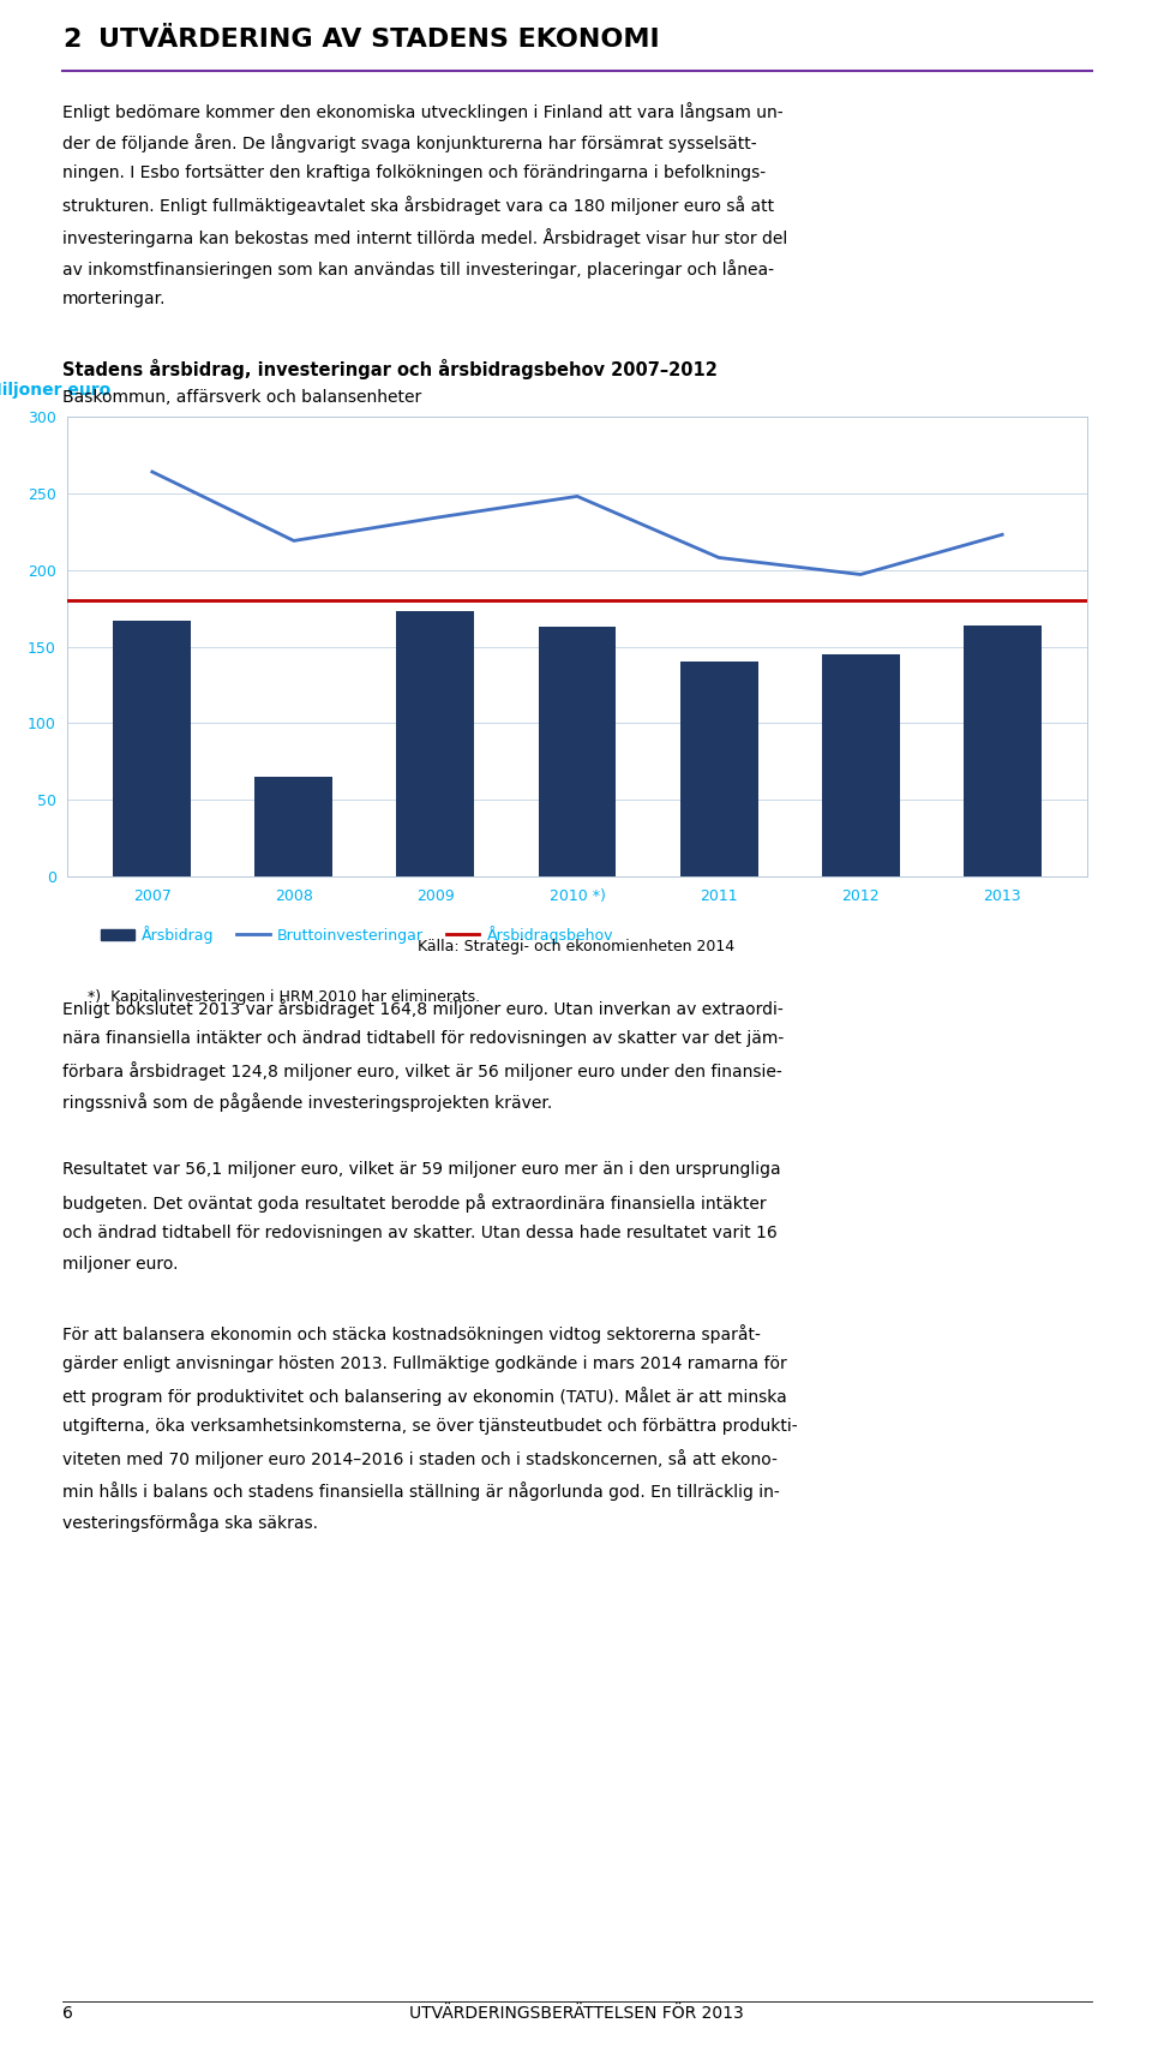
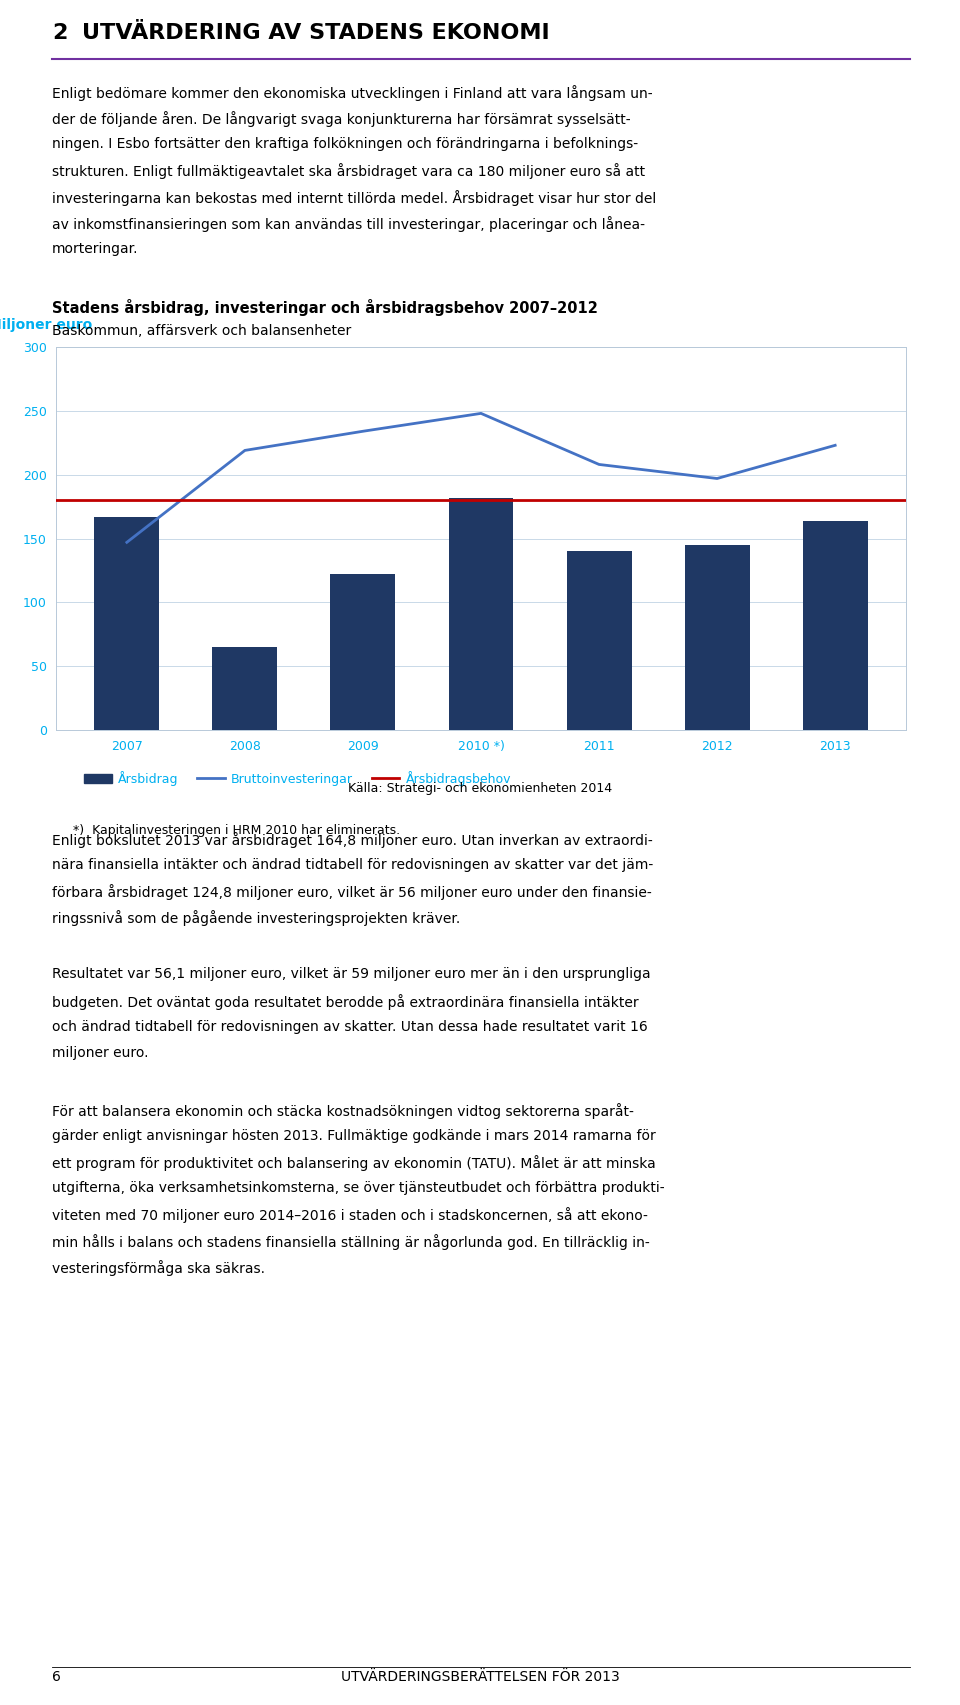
Bruttoinvesteringar/2007: 264 -> 147
Årsbidrag/2009: 173 -> 122
Årsbidrag/2010 *): 163 -> 182
